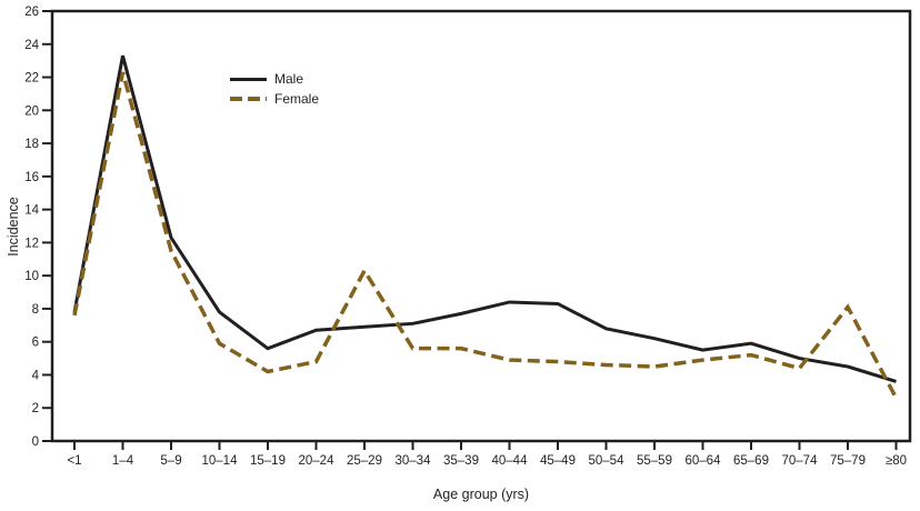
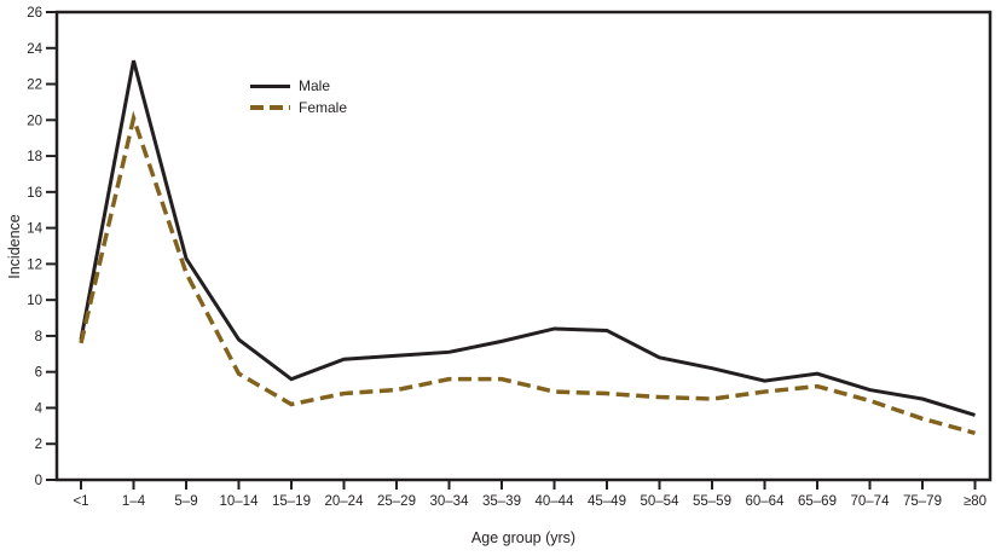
Female/1–4: 22.3 -> 20.1
Female/25–29: 10.3 -> 5.0
Female/75–79: 8.1 -> 3.4
